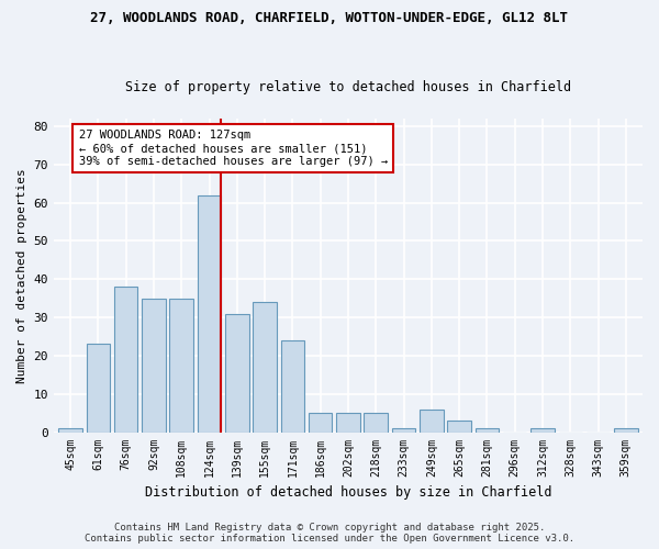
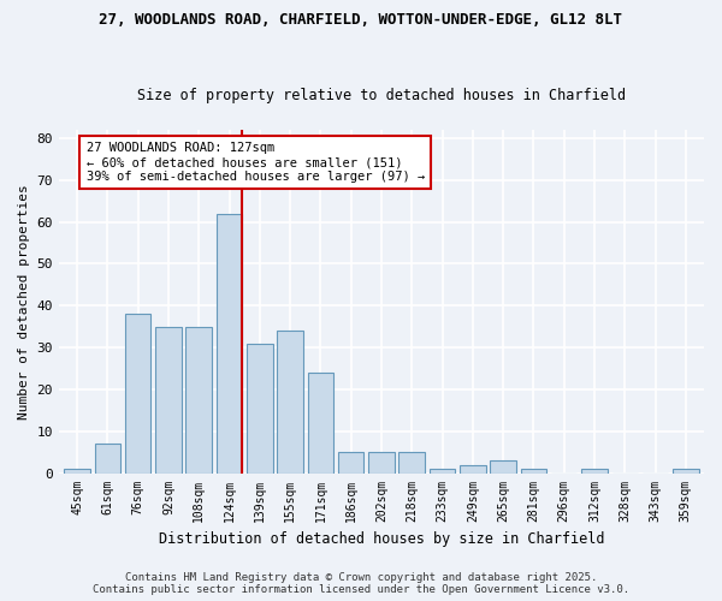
61sqm: 23 -> 7
249sqm: 6 -> 2
